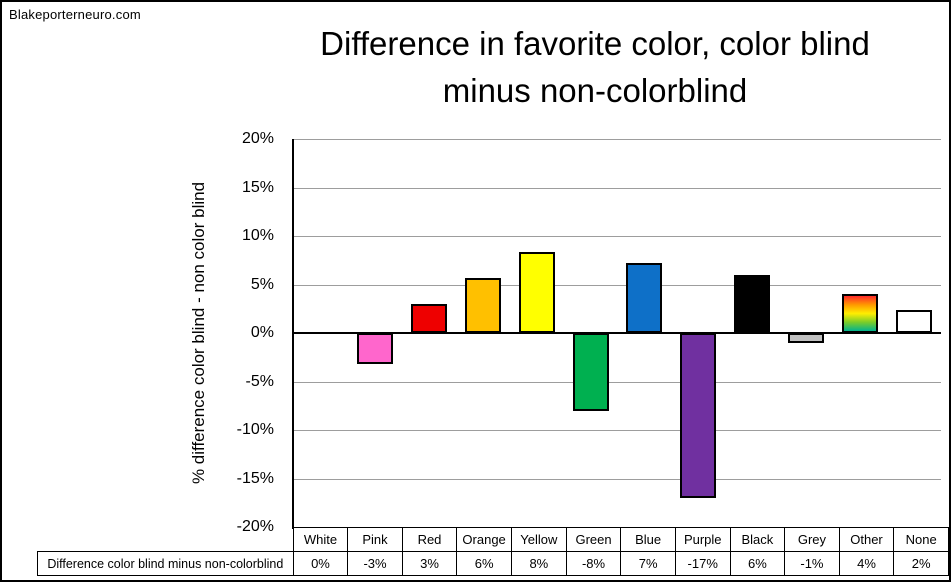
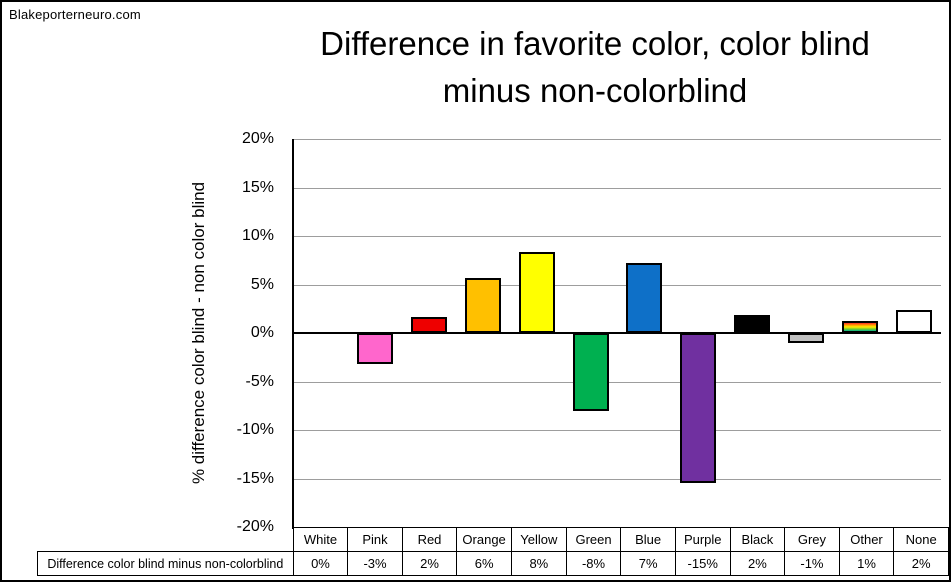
Red: 3% -> 2%
Purple: -17% -> -15%
Black: 6% -> 2%
Other: 4% -> 1%
